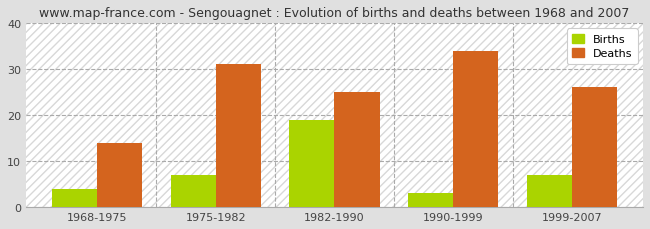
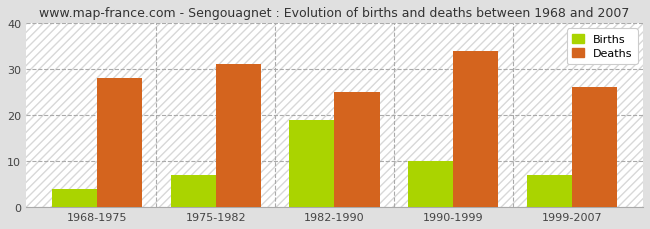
Deaths/1968-1975: 14 -> 28
Births/1990-1999: 3 -> 10
